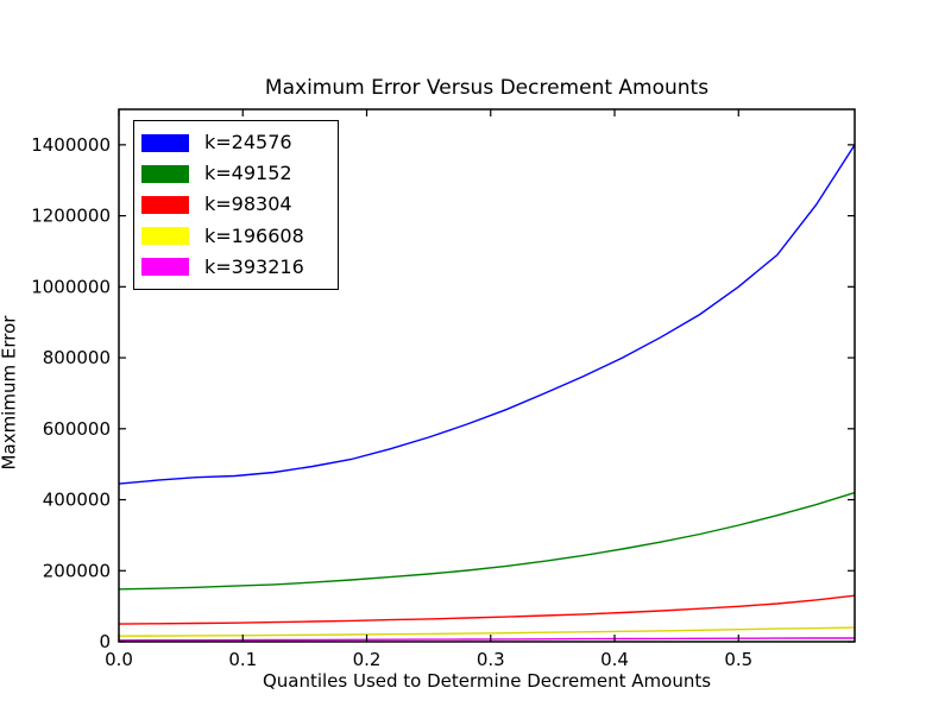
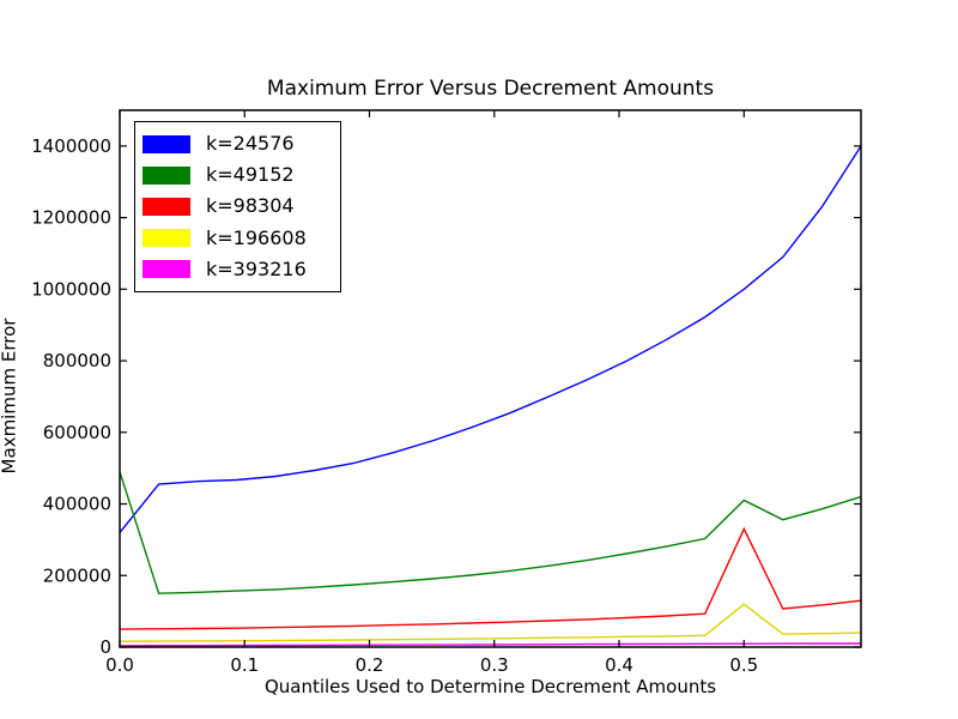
k=24576/0.0: 440000 -> 320000
k=49152/0.0: 150000 -> 490000
k=49152/0.5: 330000 -> 410000
k=98304/0.5: 100000 -> 330000
k=196608/0.5: 30000 -> 120000
